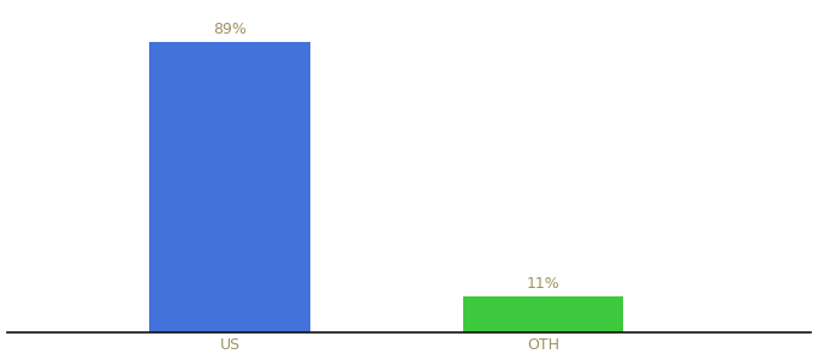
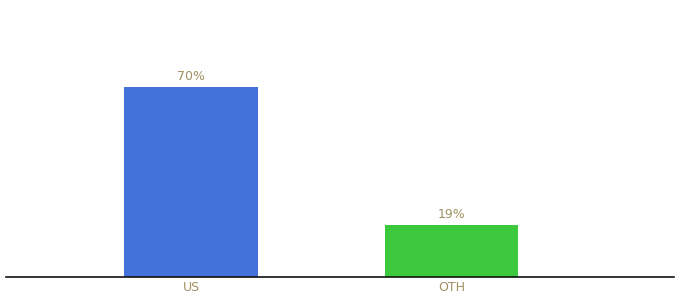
US: 89% -> 70%
OTH: 11% -> 19%
